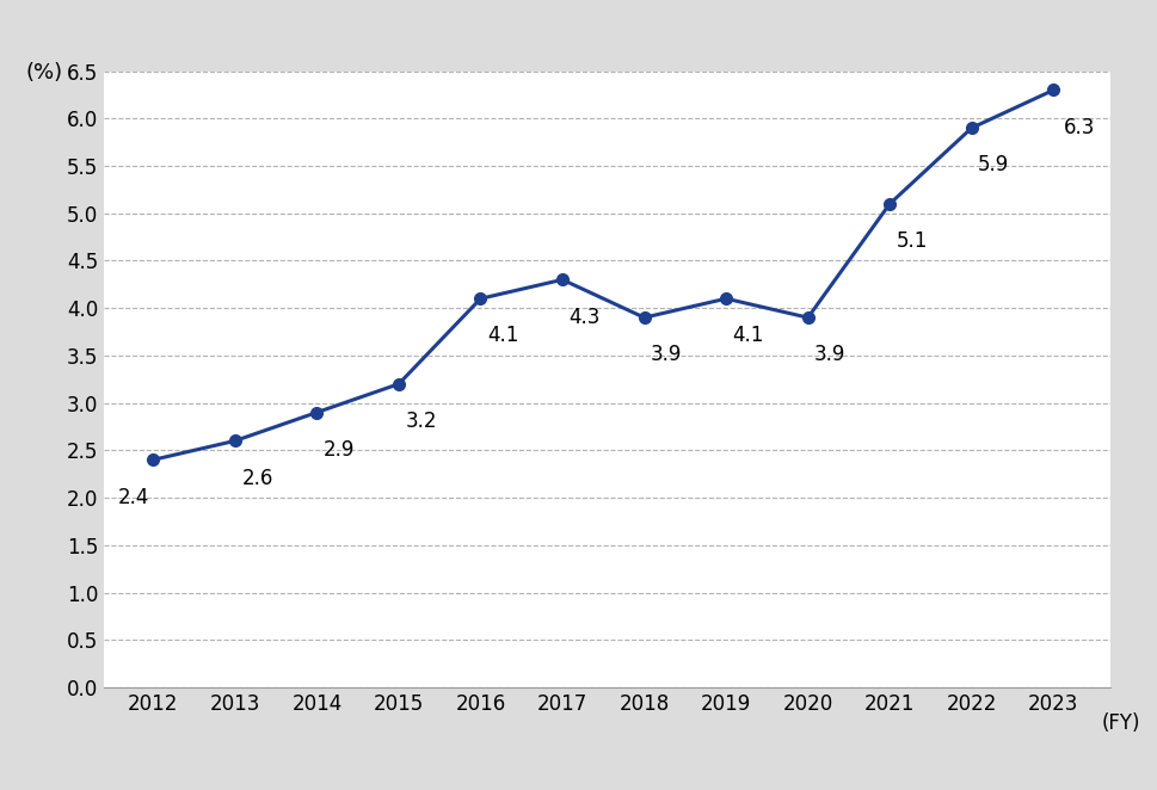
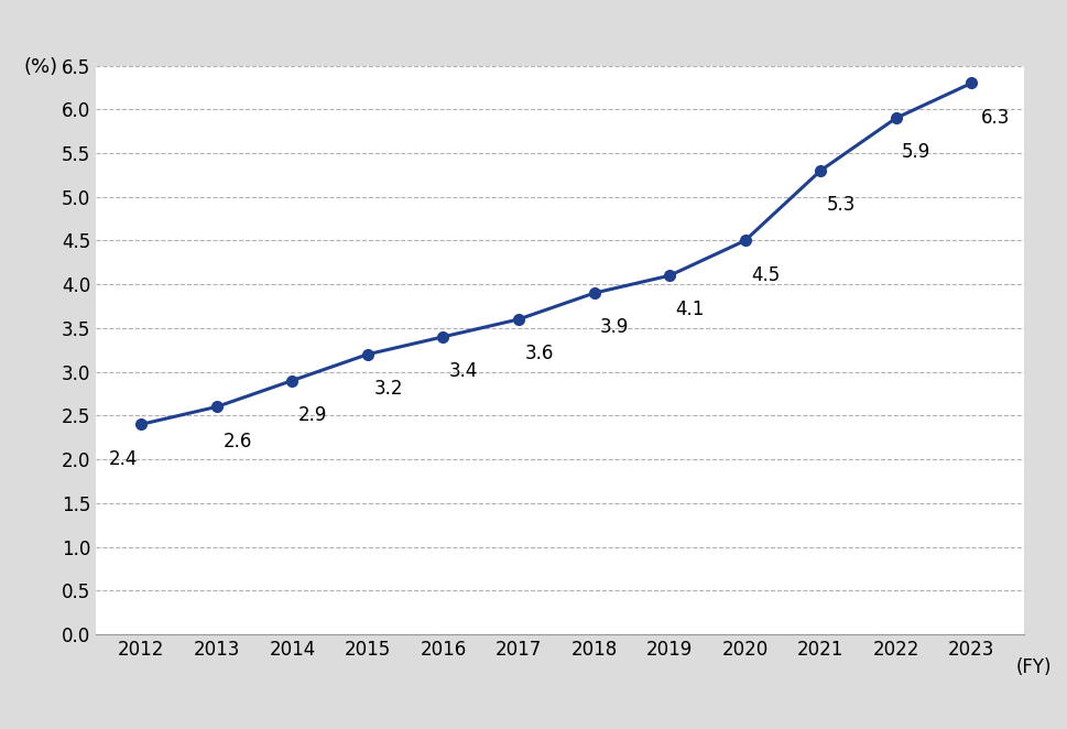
2016: 4.1 -> 3.4
2017: 4.3 -> 3.6
2020: 3.9 -> 4.5
2021: 5.1 -> 5.3
